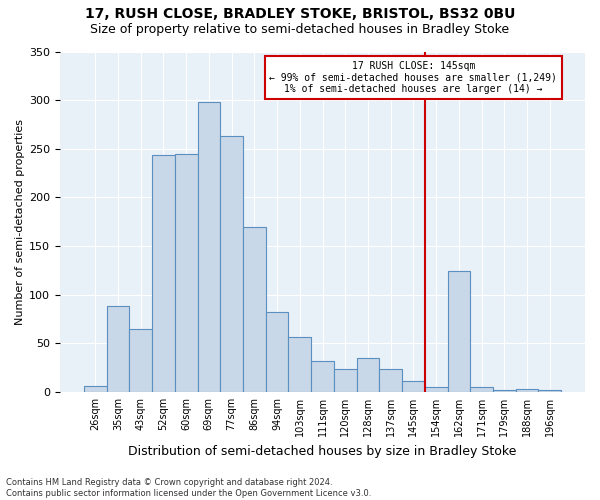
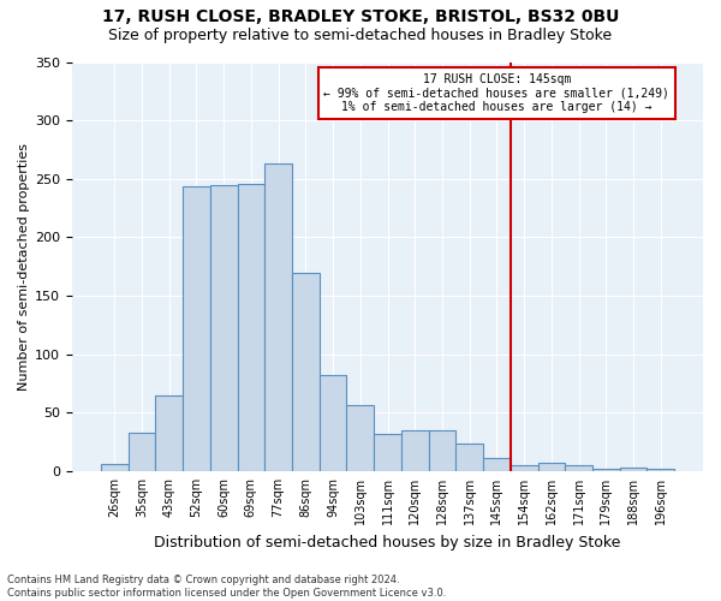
35sqm: 88 -> 33
69sqm: 298 -> 246
120sqm: 24 -> 35
162sqm: 124 -> 7
